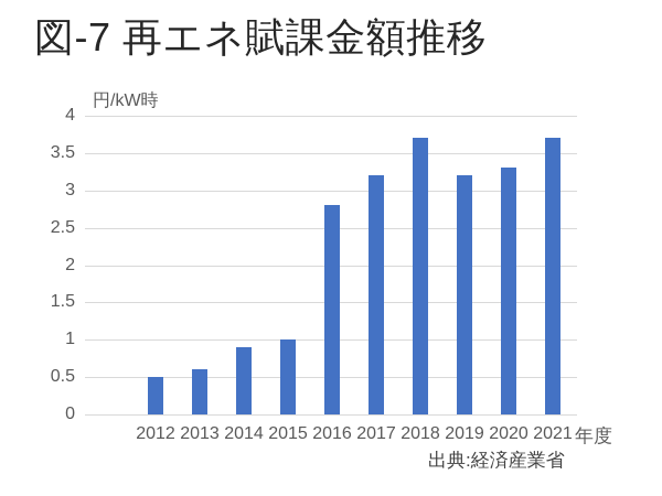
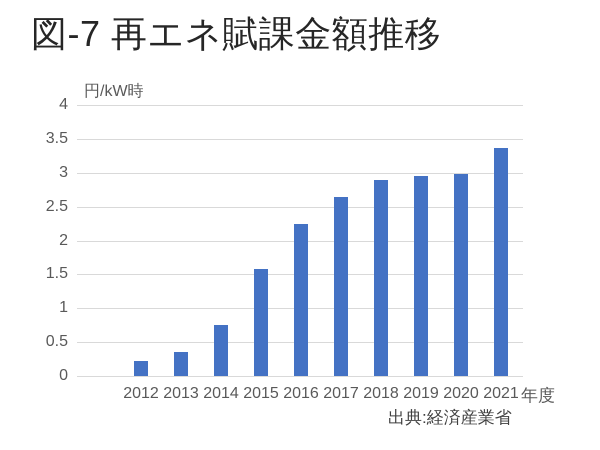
2012: 0.5 -> 0.2
2013: 0.6 -> 0.3
2014: 0.9 -> 0.8
2015: 1.0 -> 1.6
2016: 2.8 -> 2.2
2017: 3.2 -> 2.6
2018: 3.7 -> 2.9
2019: 3.2 -> 3.0
2020: 3.3 -> 3.0
2021: 3.7 -> 3.4
